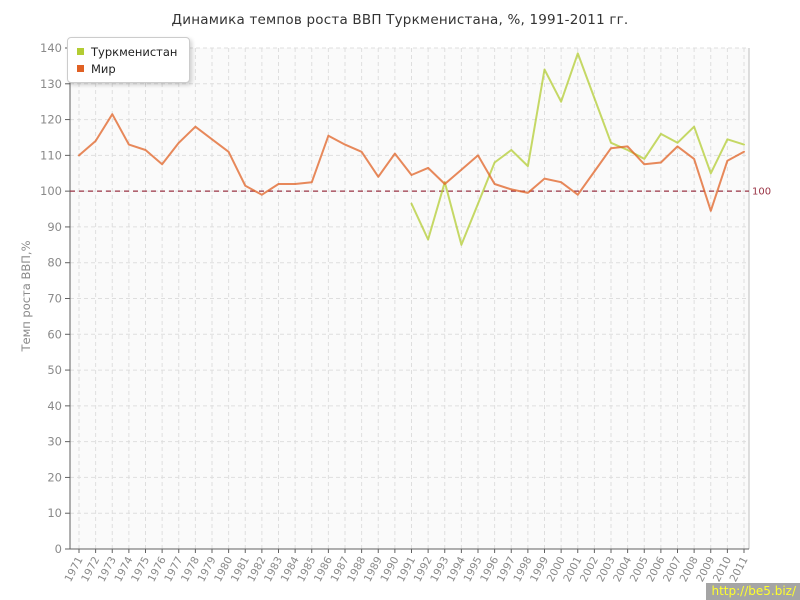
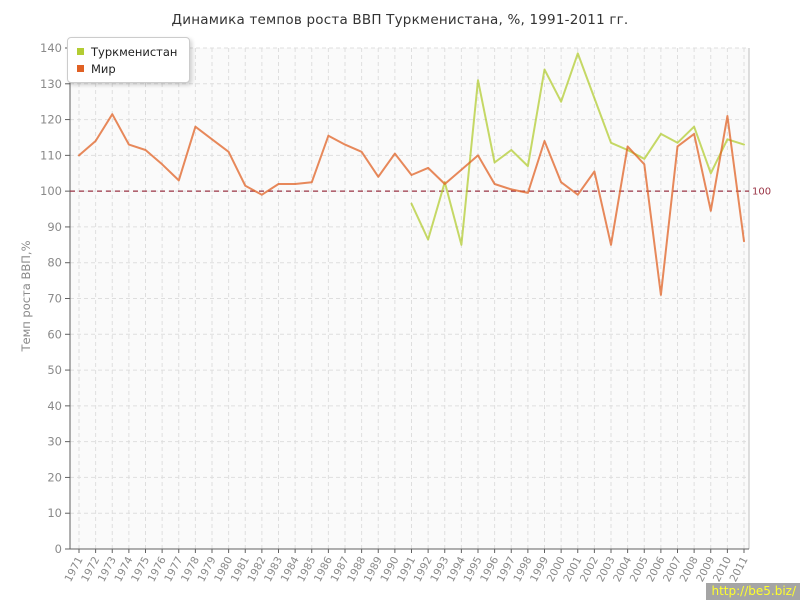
Мир/1977: 114 -> 103
Туркменистан/1995: 96 -> 131
Мир/1999: 104 -> 114
Мир/2003: 112 -> 85
Мир/2006: 108 -> 71
Мир/2008: 109 -> 116
Мир/2010: 108 -> 121
Мир/2011: 111 -> 86
